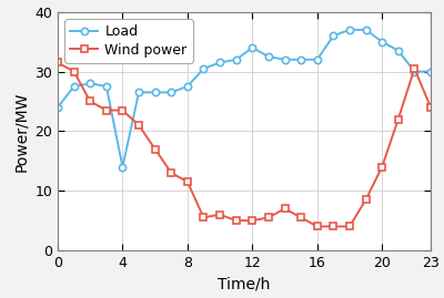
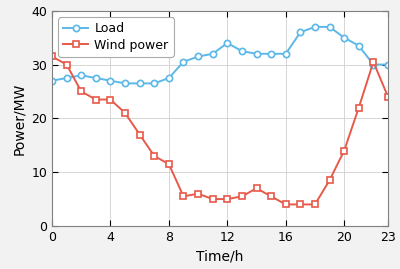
Load/0: 24.0 -> 27.0
Load/4: 14.0 -> 27.0
